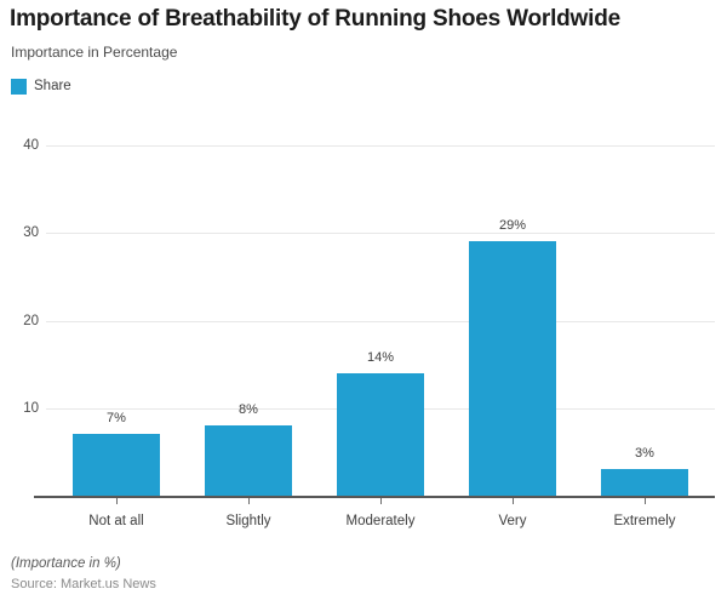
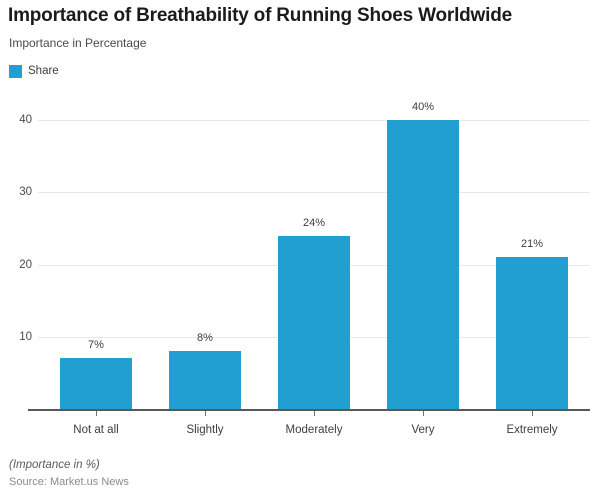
Moderately: 14% -> 24%
Very: 29% -> 40%
Extremely: 3% -> 21%
